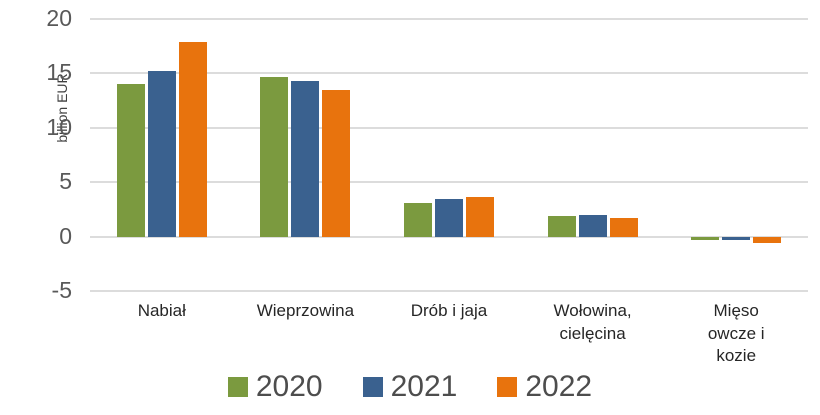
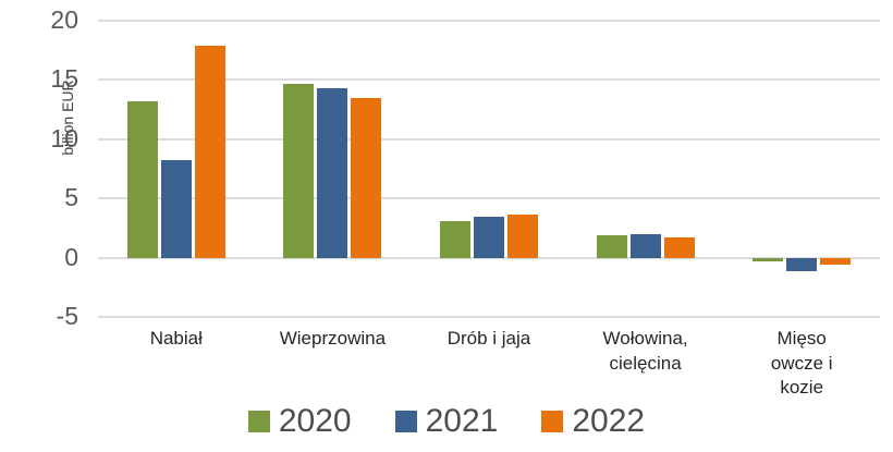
2020/Nabiał: 14.0 -> 13.2
2021/Nabiał: 15.2 -> 8.2
2021/Mięso owcze i kozie: -0.3 -> -1.1
